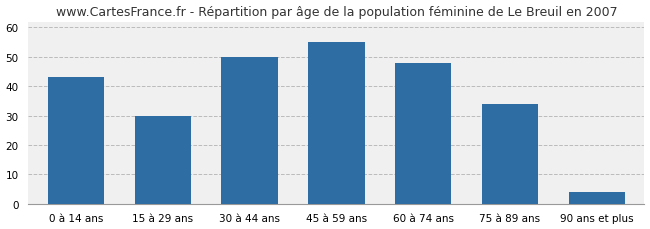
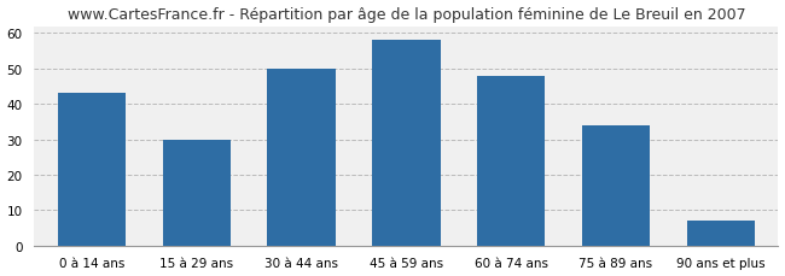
45 à 59 ans: 55 -> 58
90 ans et plus: 4 -> 7
